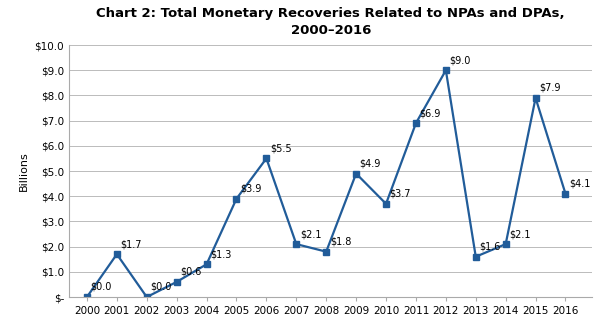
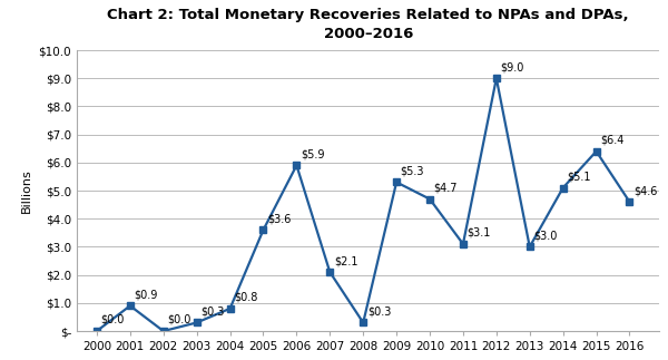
2001: $1.7 -> $0.9
2003: $0.6 -> $0.3
2004: $1.3 -> $0.8
2005: $3.9 -> $3.6
2006: $5.5 -> $5.9
2008: $1.8 -> $0.3
2009: $4.9 -> $5.3
2010: $3.7 -> $4.7
2011: $6.9 -> $3.1
2013: $1.6 -> $3.0
2014: $2.1 -> $5.1
2015: $7.9 -> $6.4
2016: $4.1 -> $4.6
